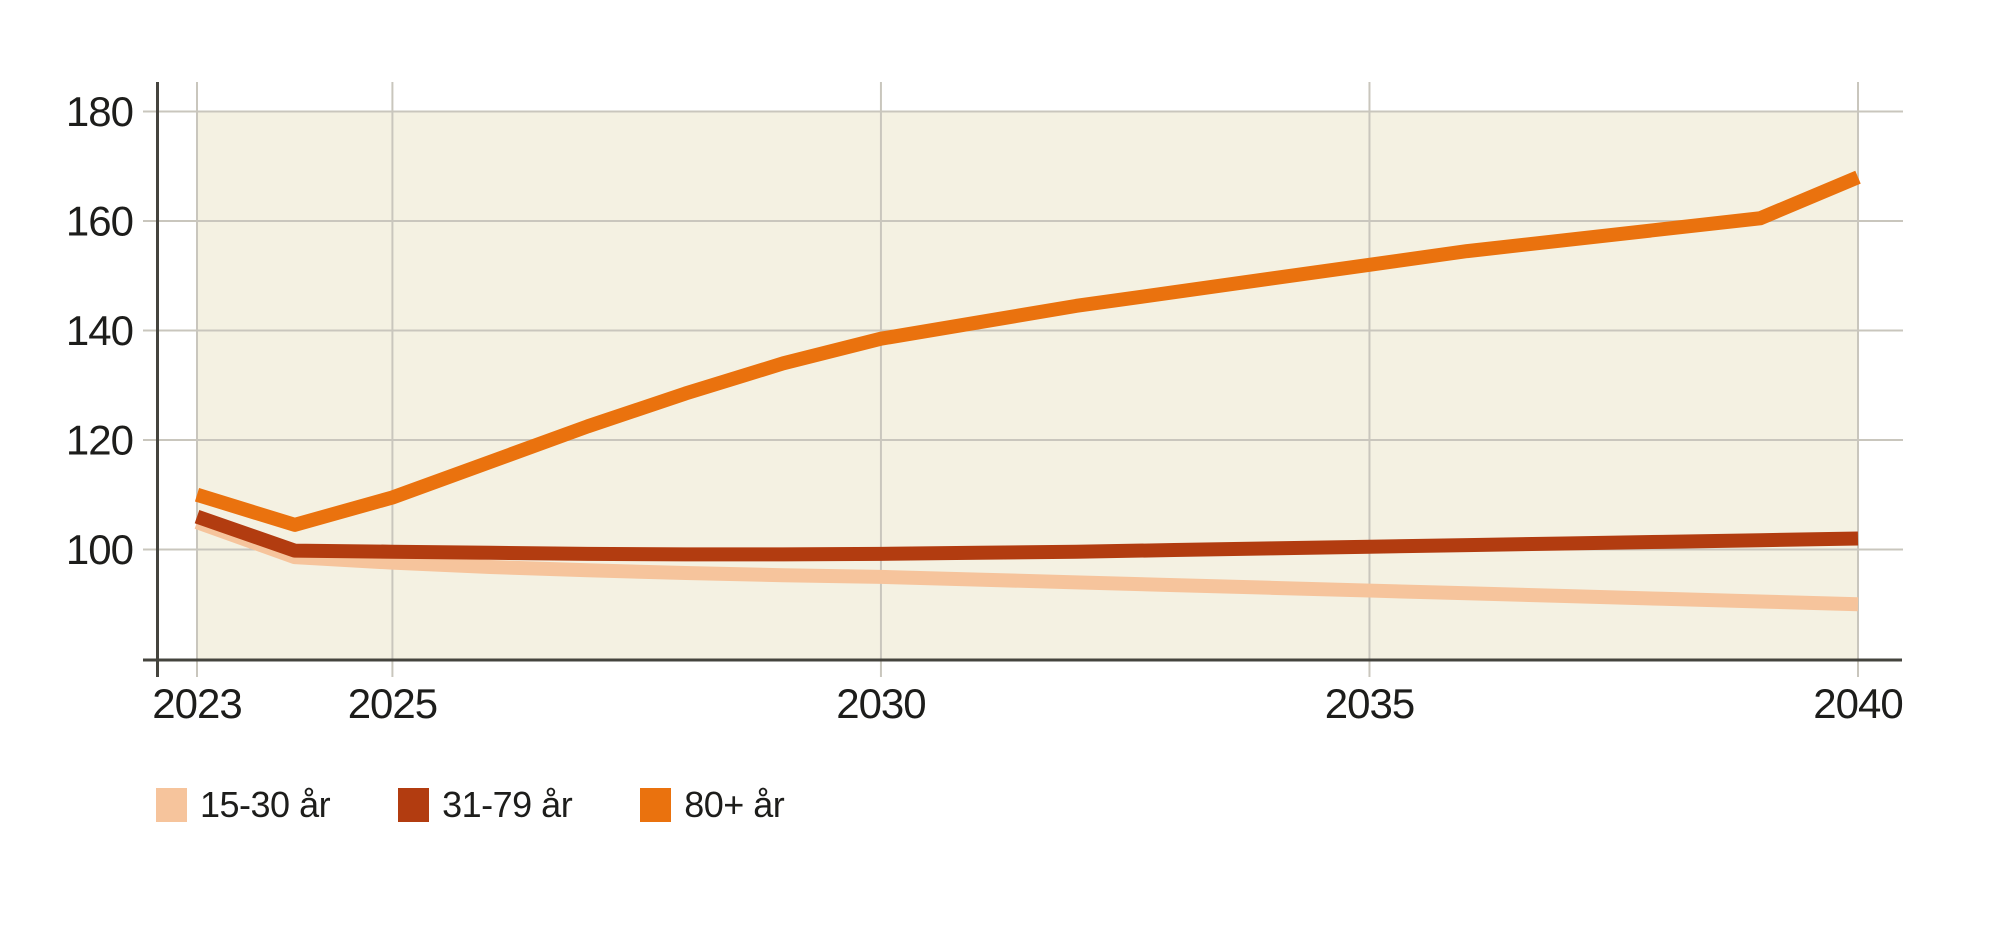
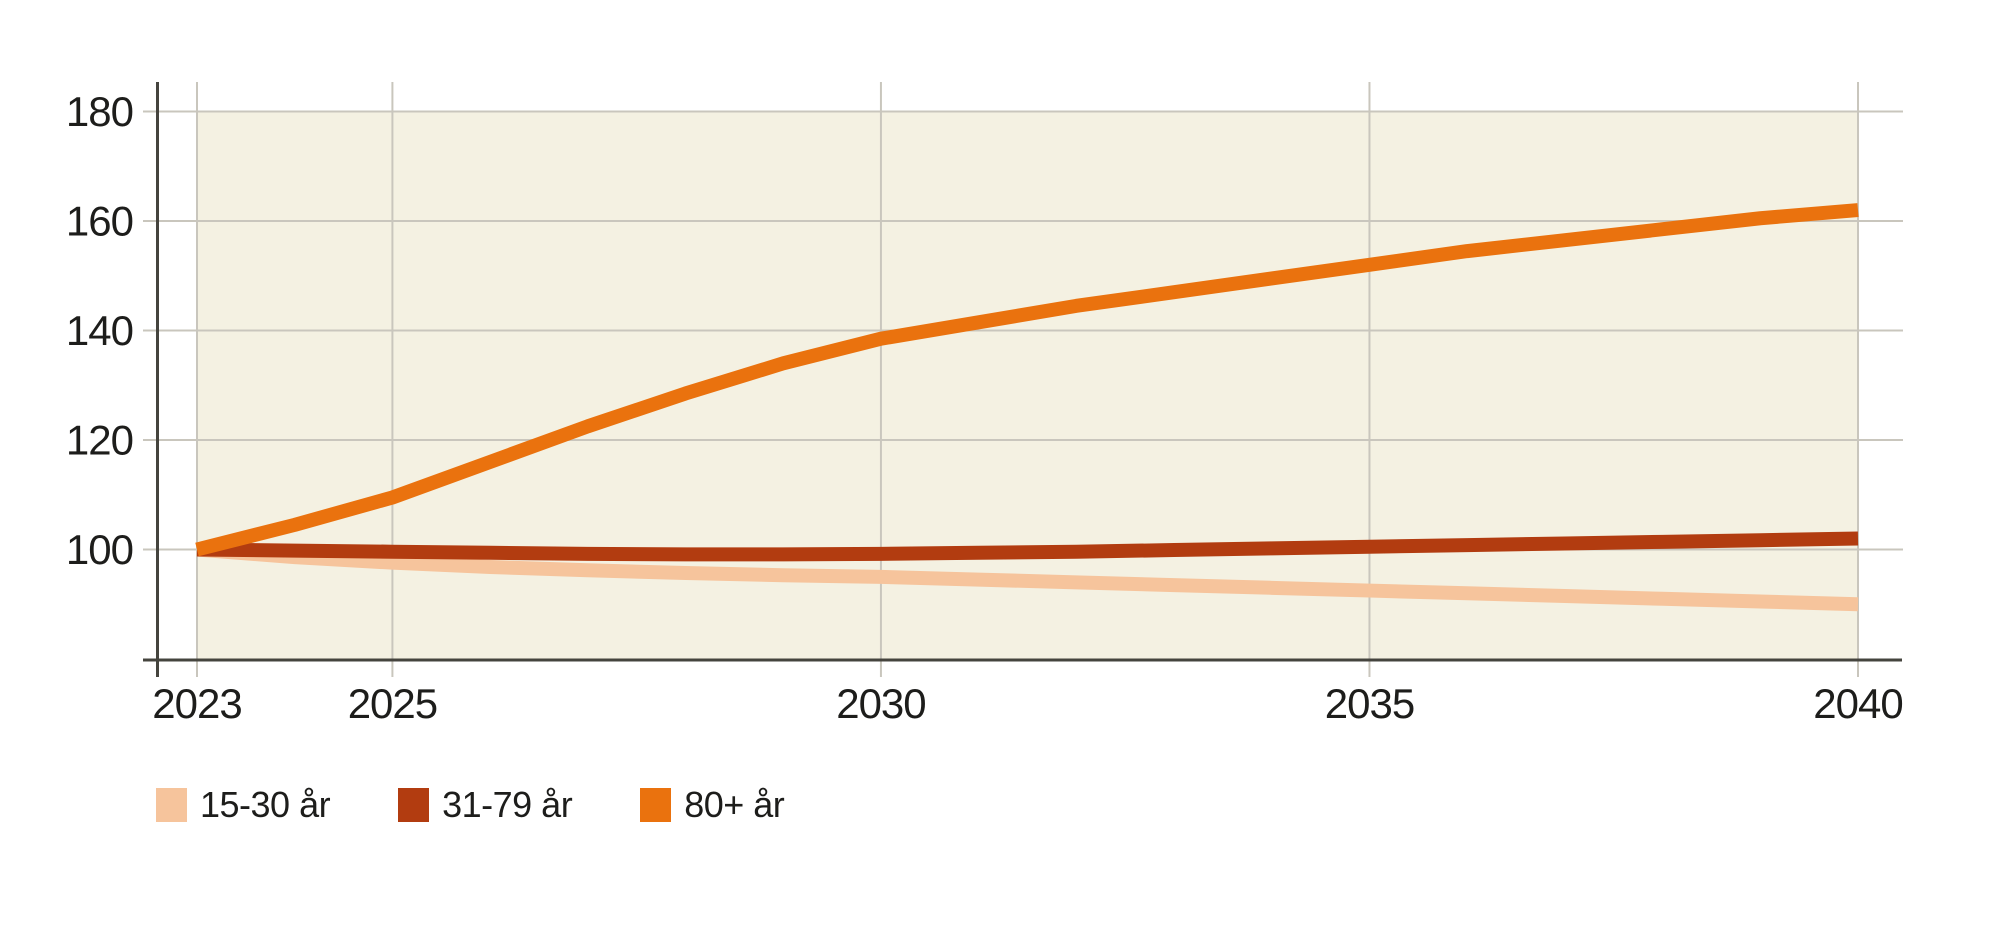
15-30 år/2023: 105 -> 100
31-79 år/2023: 106 -> 100
80+ år/2023: 110 -> 100
80+ år/2040: 168 -> 162
